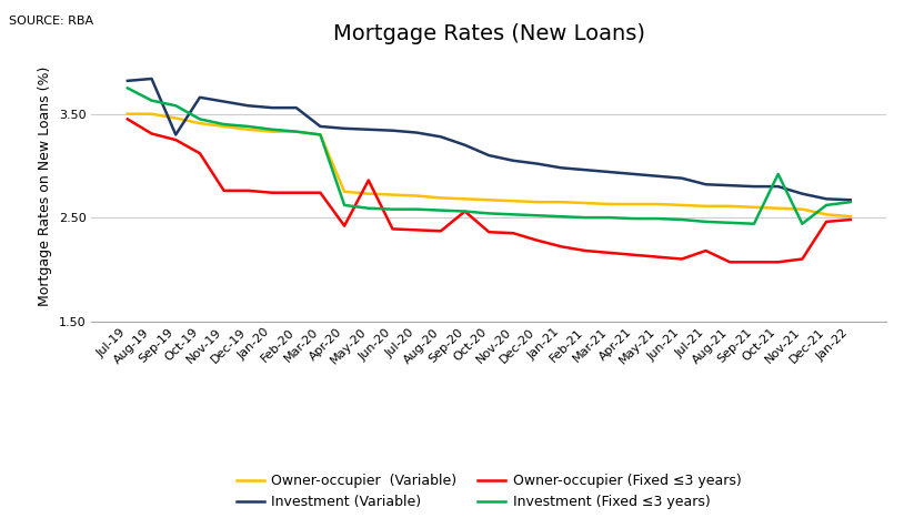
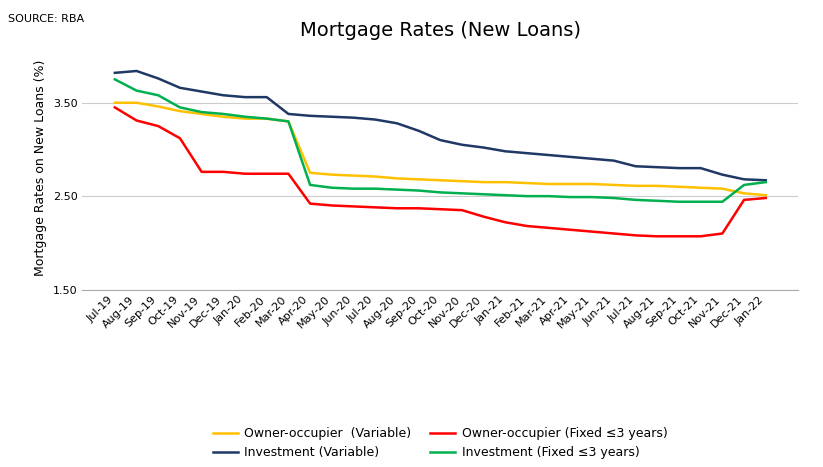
Investment (Variable)/Sep-19: 3.30 -> 3.76
Owner-occupier (Fixed ≤3 years)/May-20: 2.86 -> 2.40
Owner-occupier (Fixed ≤3 years)/Sep-20: 2.56 -> 2.37
Owner-occupier (Fixed ≤3 years)/Jul-21: 2.18 -> 2.08
Investment (Fixed ≤3 years)/Oct-21: 2.92 -> 2.44
